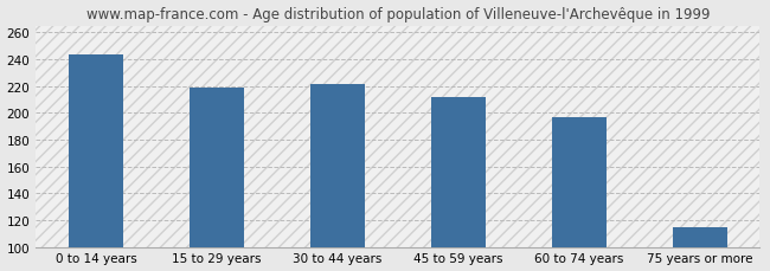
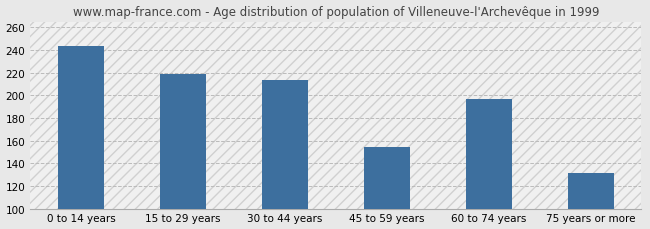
30 to 44 years: 221 -> 213
45 to 59 years: 212 -> 154
75 years or more: 115 -> 131
